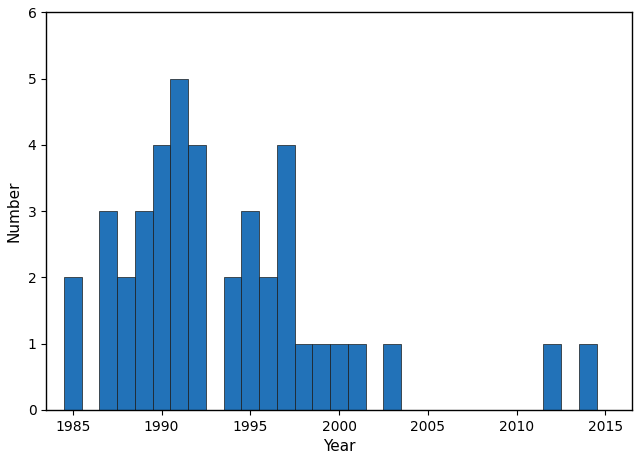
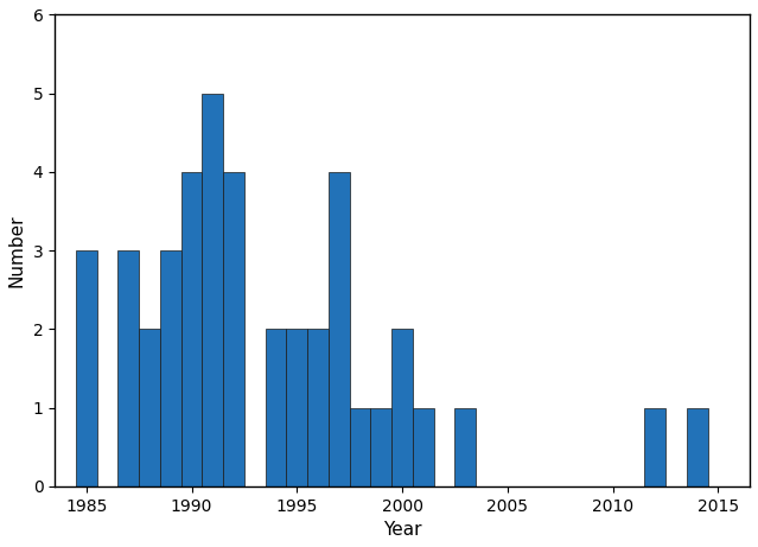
1985: 2 -> 3
1995: 3 -> 2
2000: 1 -> 2
